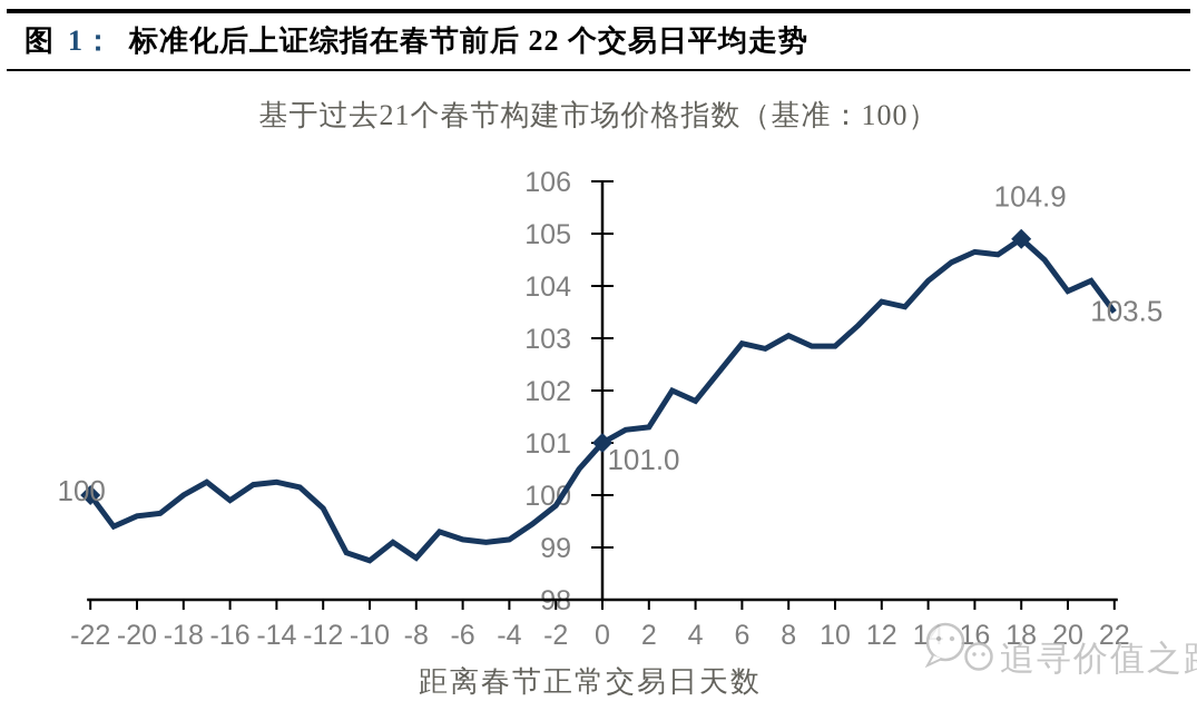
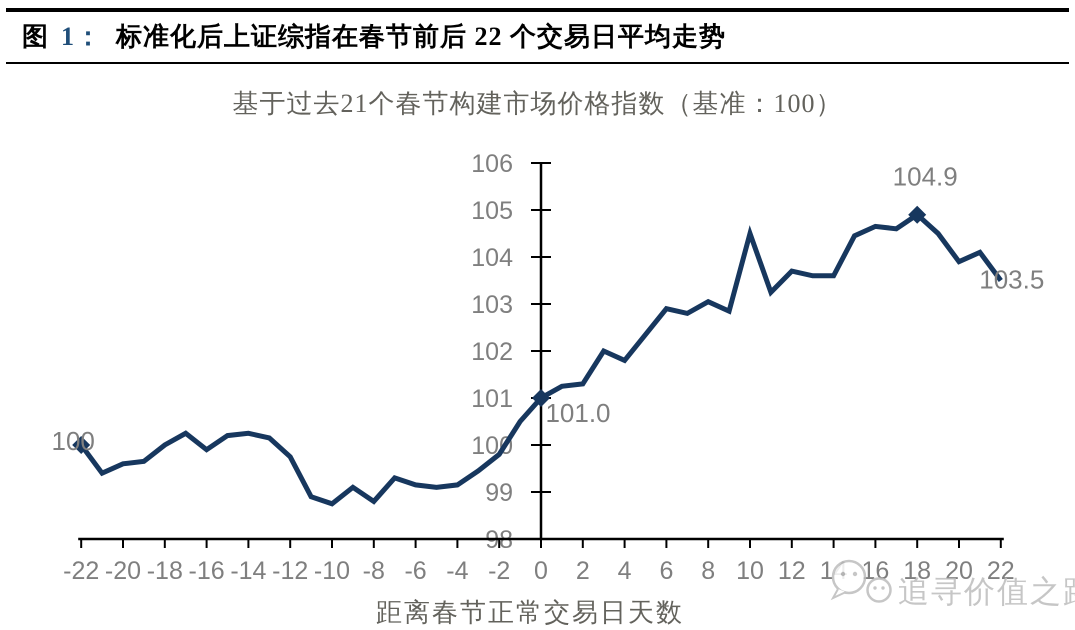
10: 102.8 -> 104.5
14: 104.1 -> 103.6
